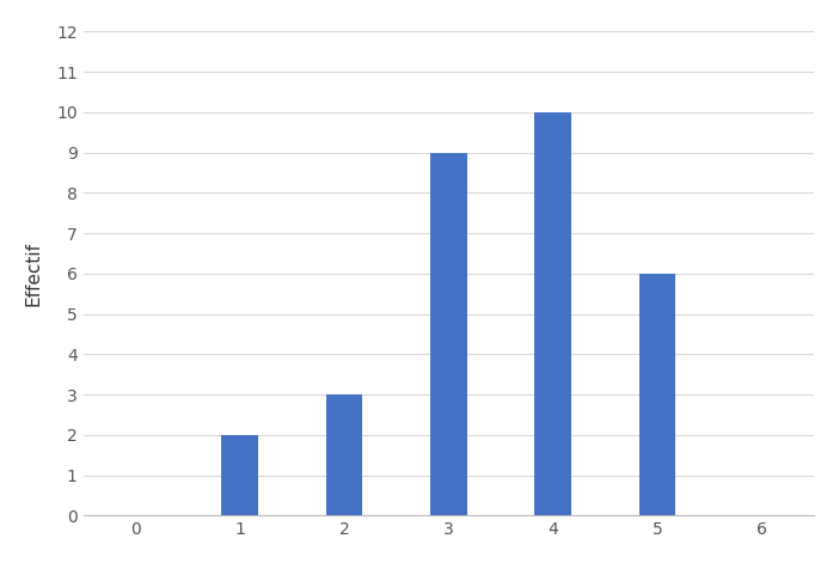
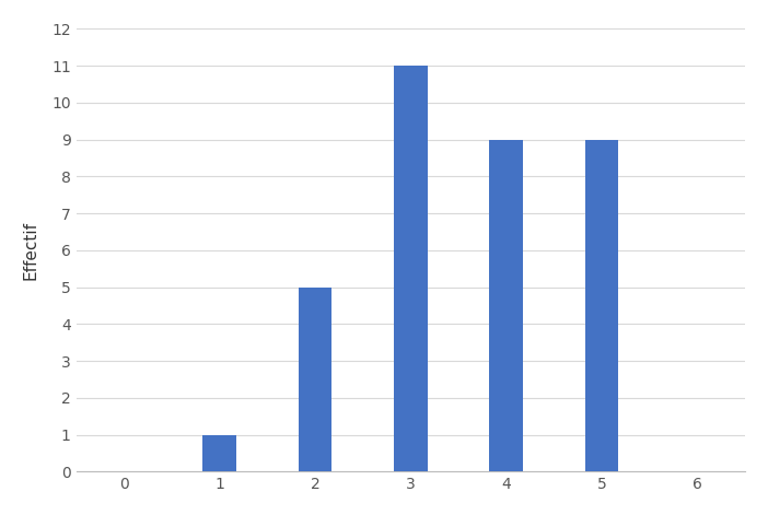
1: 2 -> 1
2: 3 -> 5
3: 9 -> 11
4: 10 -> 9
5: 6 -> 9
